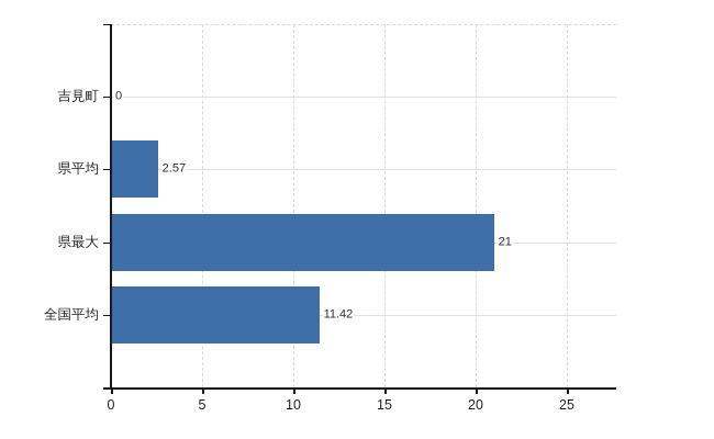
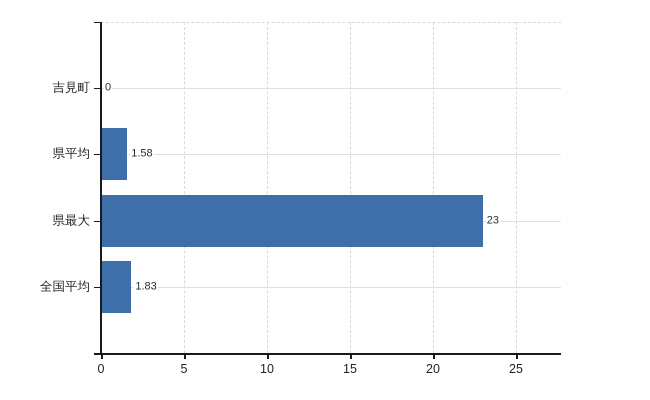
県平均: 2.57 -> 1.58
県最大: 21 -> 23
全国平均: 11.42 -> 1.83
